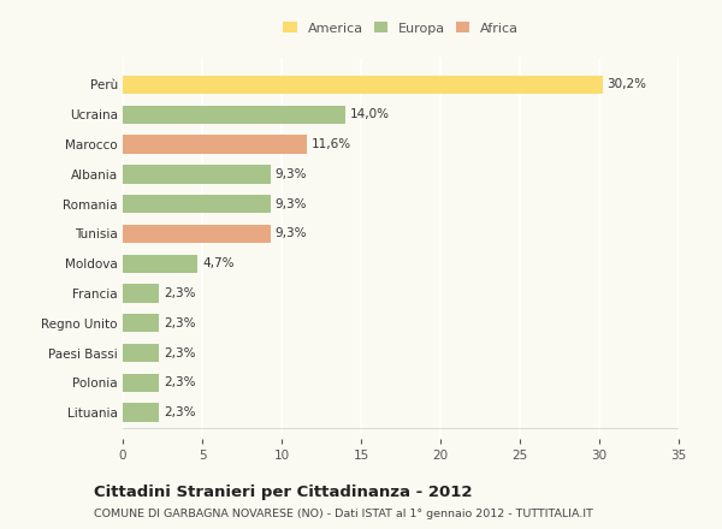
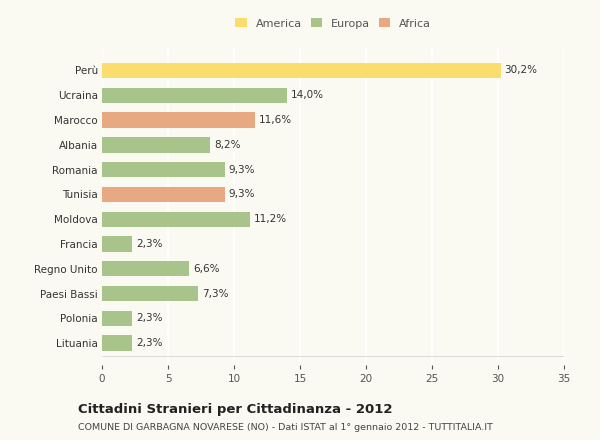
Albania: 9,3% -> 8,2%
Moldova: 4,7% -> 11,2%
Regno Unito: 2,3% -> 6,6%
Paesi Bassi: 2,3% -> 7,3%
